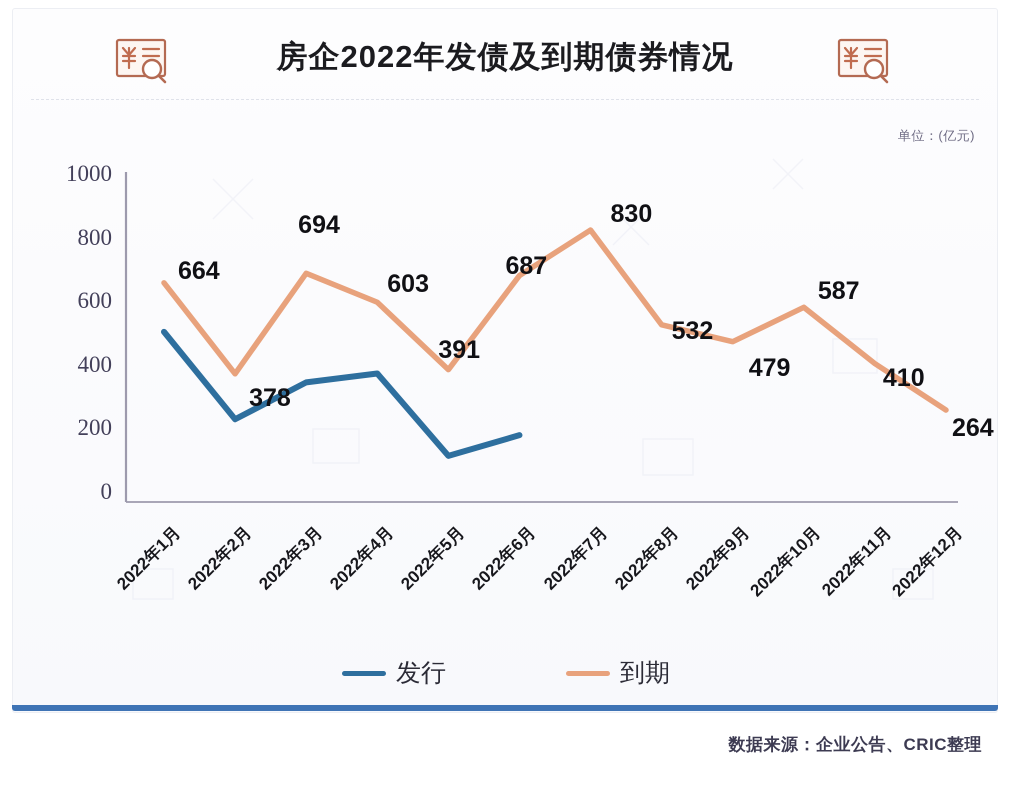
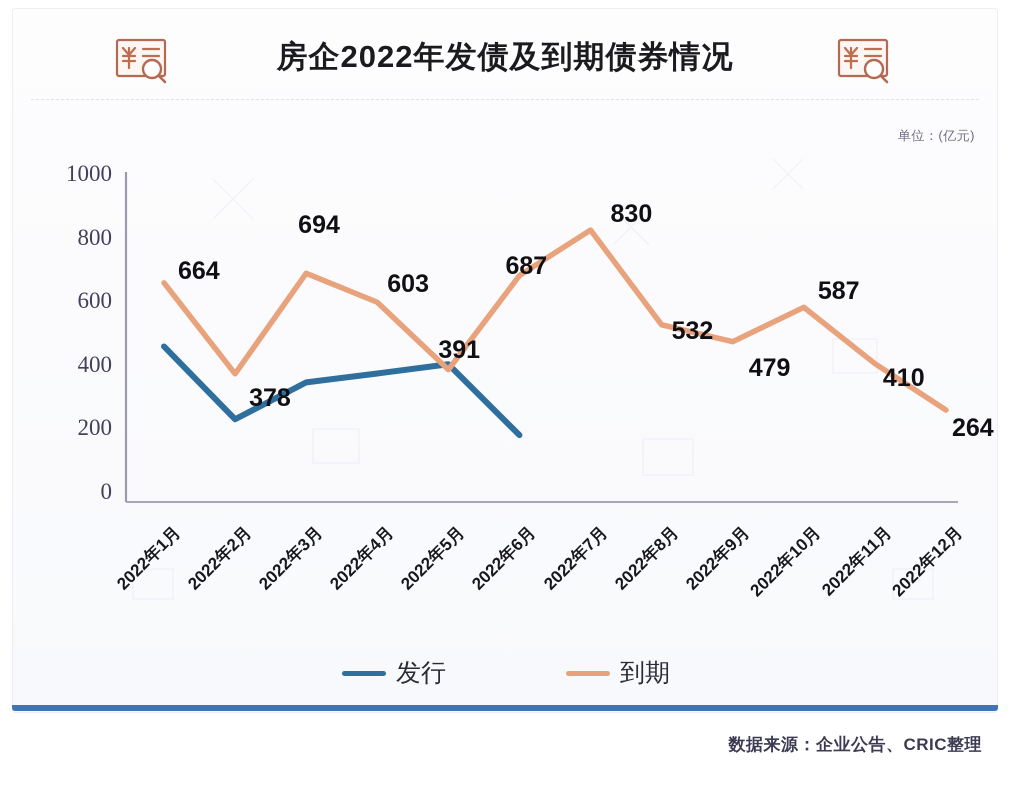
发行/2022年1月: 510 -> 460
发行/2022年5月: 120 -> 410
